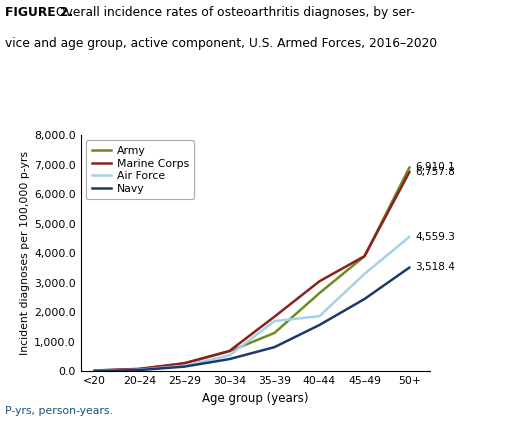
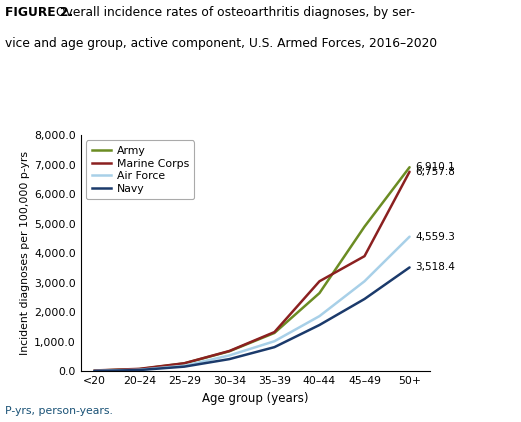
Marine Corps/35–39: 1,850 -> 1,330
Air Force/35–39: 1,700 -> 1,020
Army/45–49: 3,900 -> 4,900
Air Force/45–49: 3,300 -> 3,050
